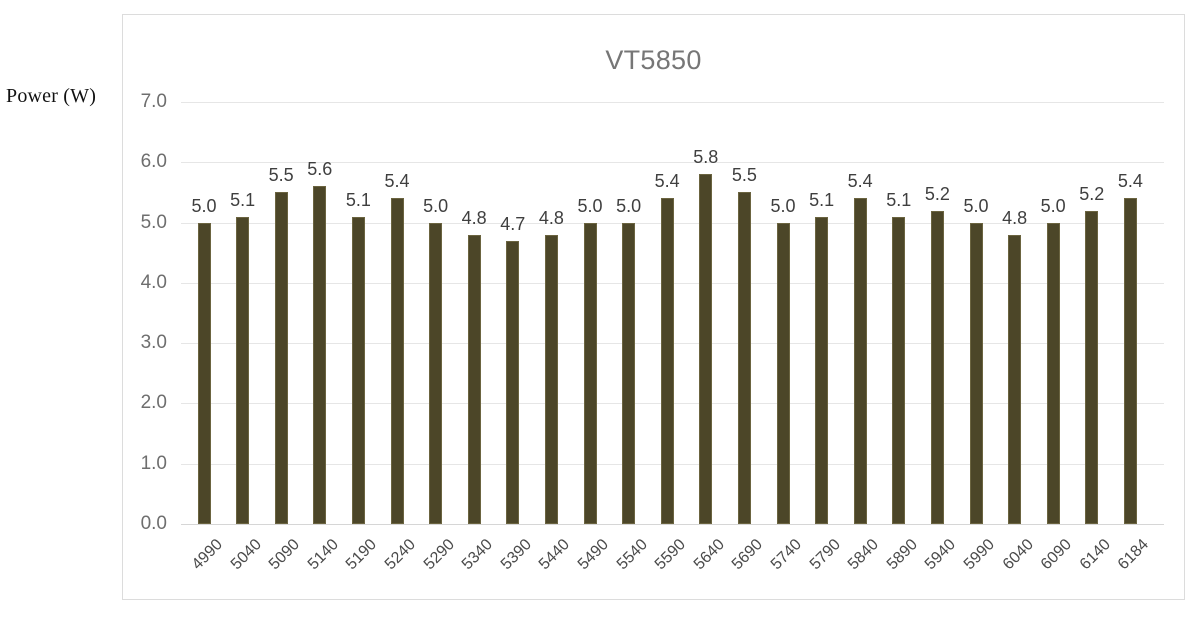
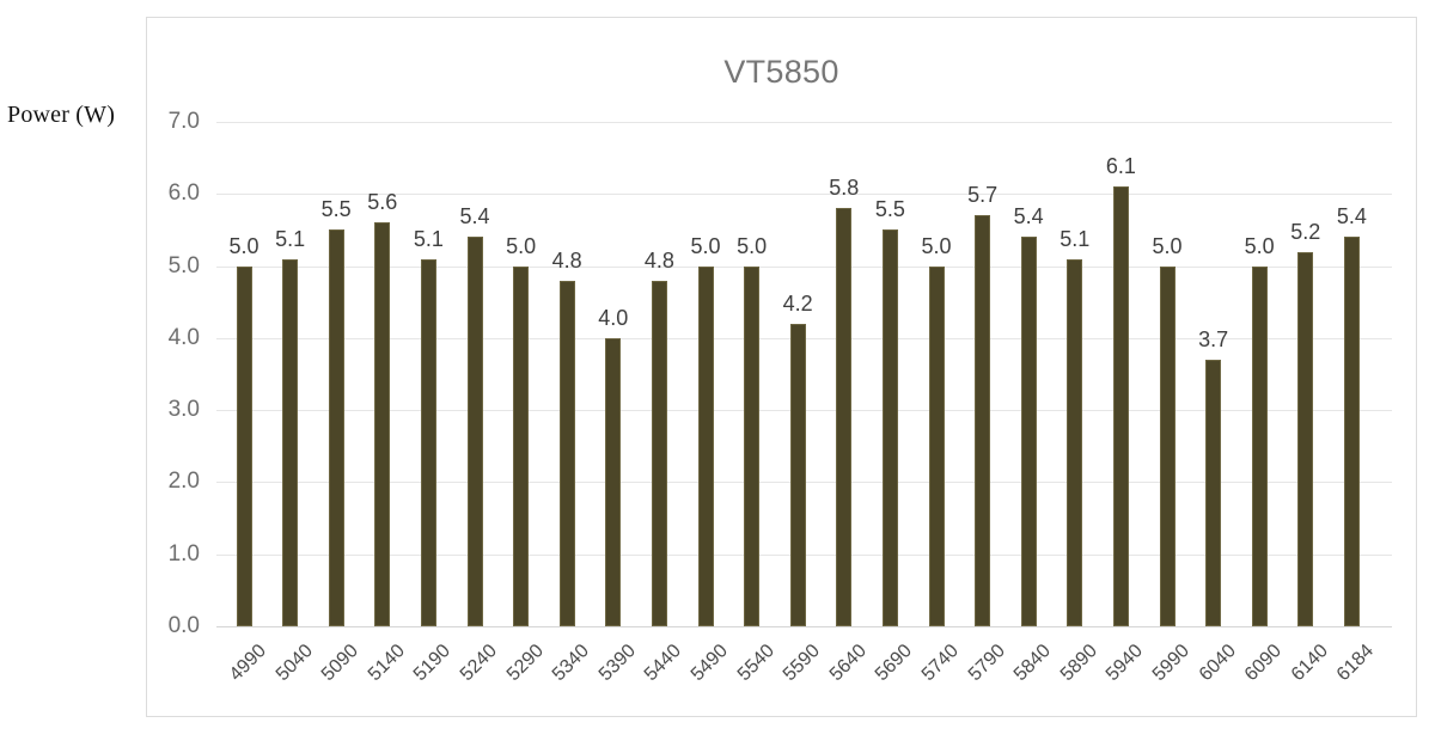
5390: 4.7 -> 4.0
5590: 5.4 -> 4.2
5790: 5.1 -> 5.7
5940: 5.2 -> 6.1
6040: 4.8 -> 3.7
